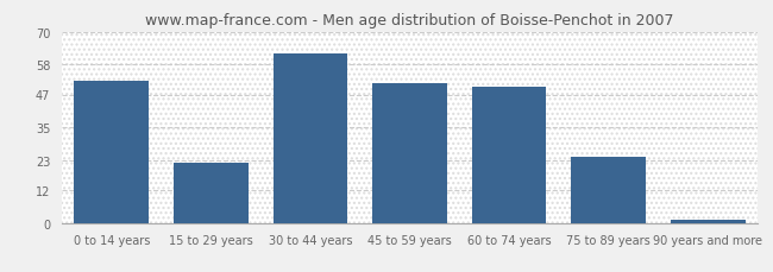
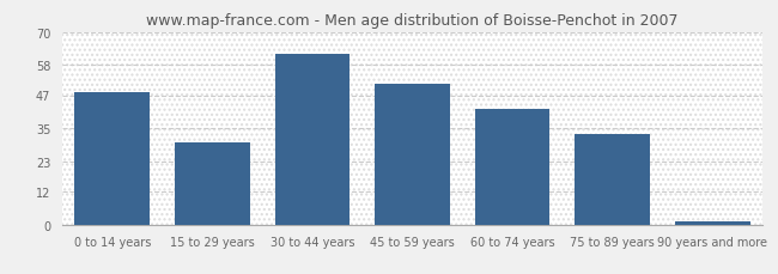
0 to 14 years: 52 -> 48
15 to 29 years: 22 -> 30
60 to 74 years: 50 -> 42
75 to 89 years: 24 -> 33
